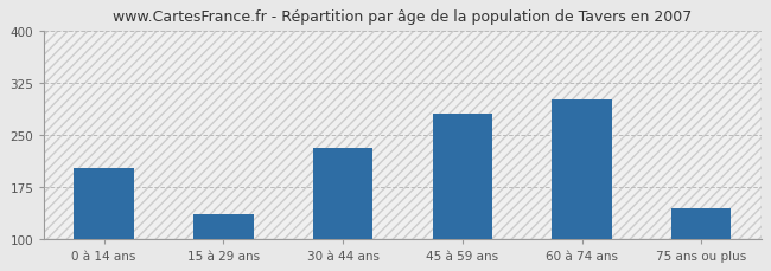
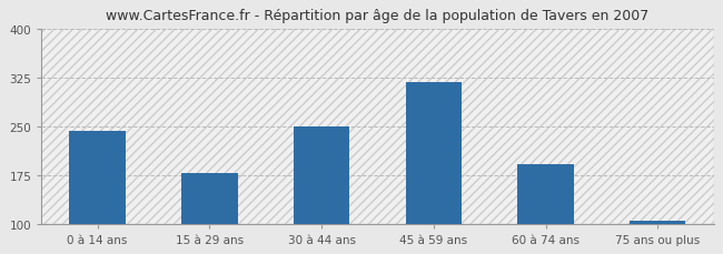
0 à 14 ans: 202 -> 242
15 à 29 ans: 136 -> 178
30 à 44 ans: 230 -> 250
45 à 59 ans: 280 -> 318
60 à 74 ans: 300 -> 192
75 ans ou plus: 144 -> 104
